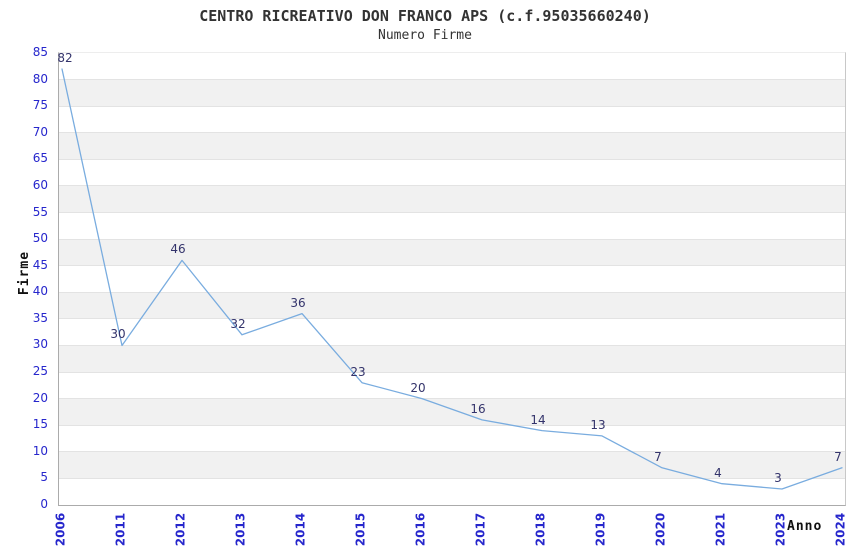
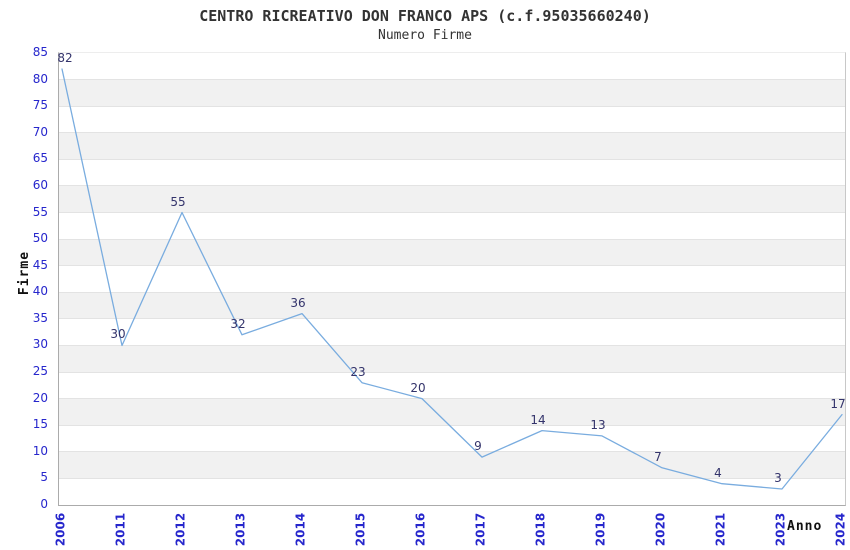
2012: 46 -> 55
2017: 16 -> 9
2024: 7 -> 17
